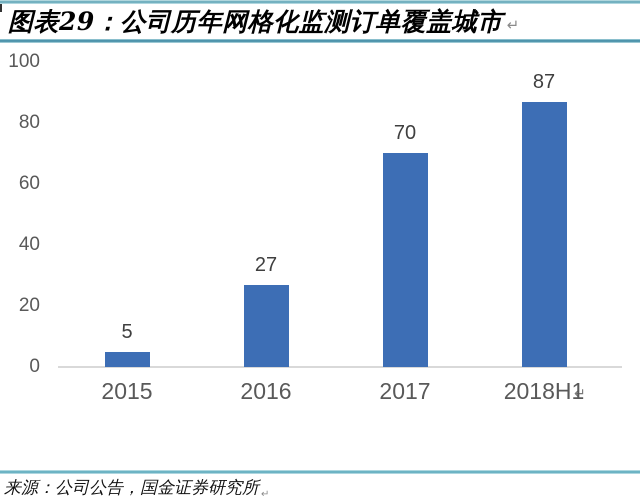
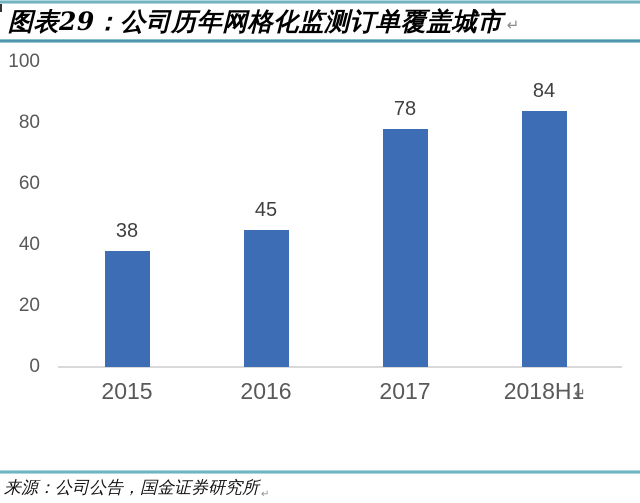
2015: 5 -> 38
2016: 27 -> 45
2017: 70 -> 78
2018H1: 87 -> 84
